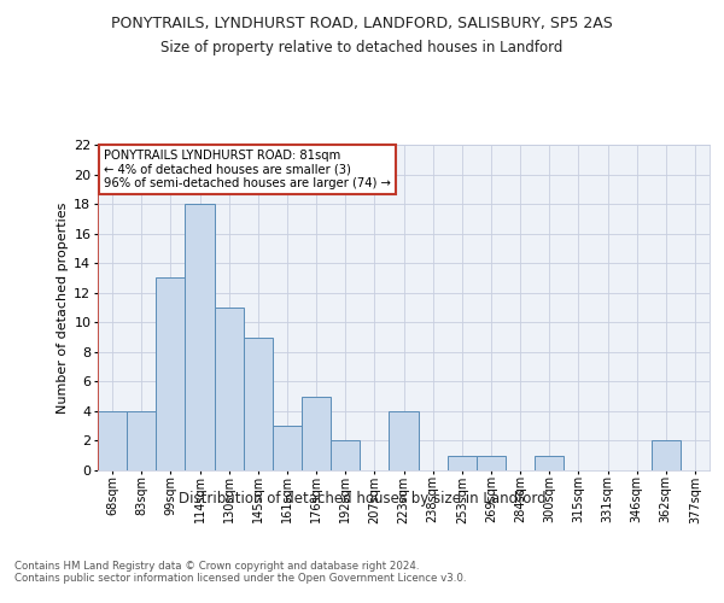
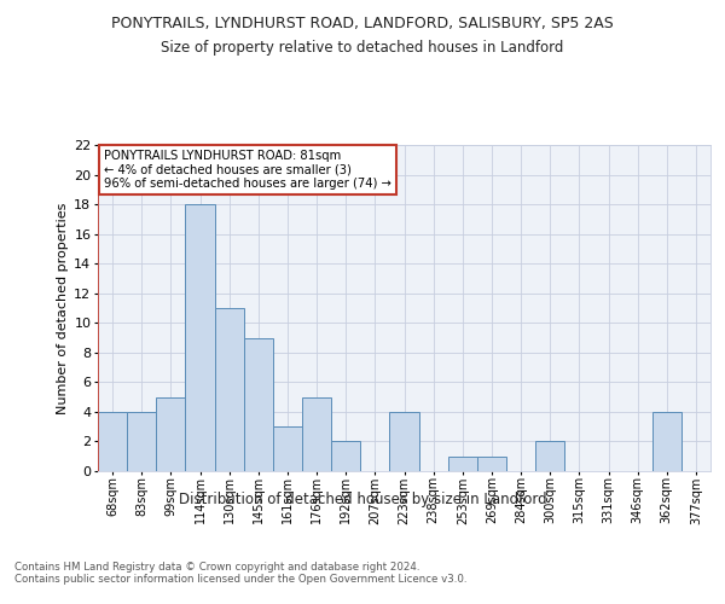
99sqm: 13 -> 5
300sqm: 1 -> 2
362sqm: 2 -> 4
